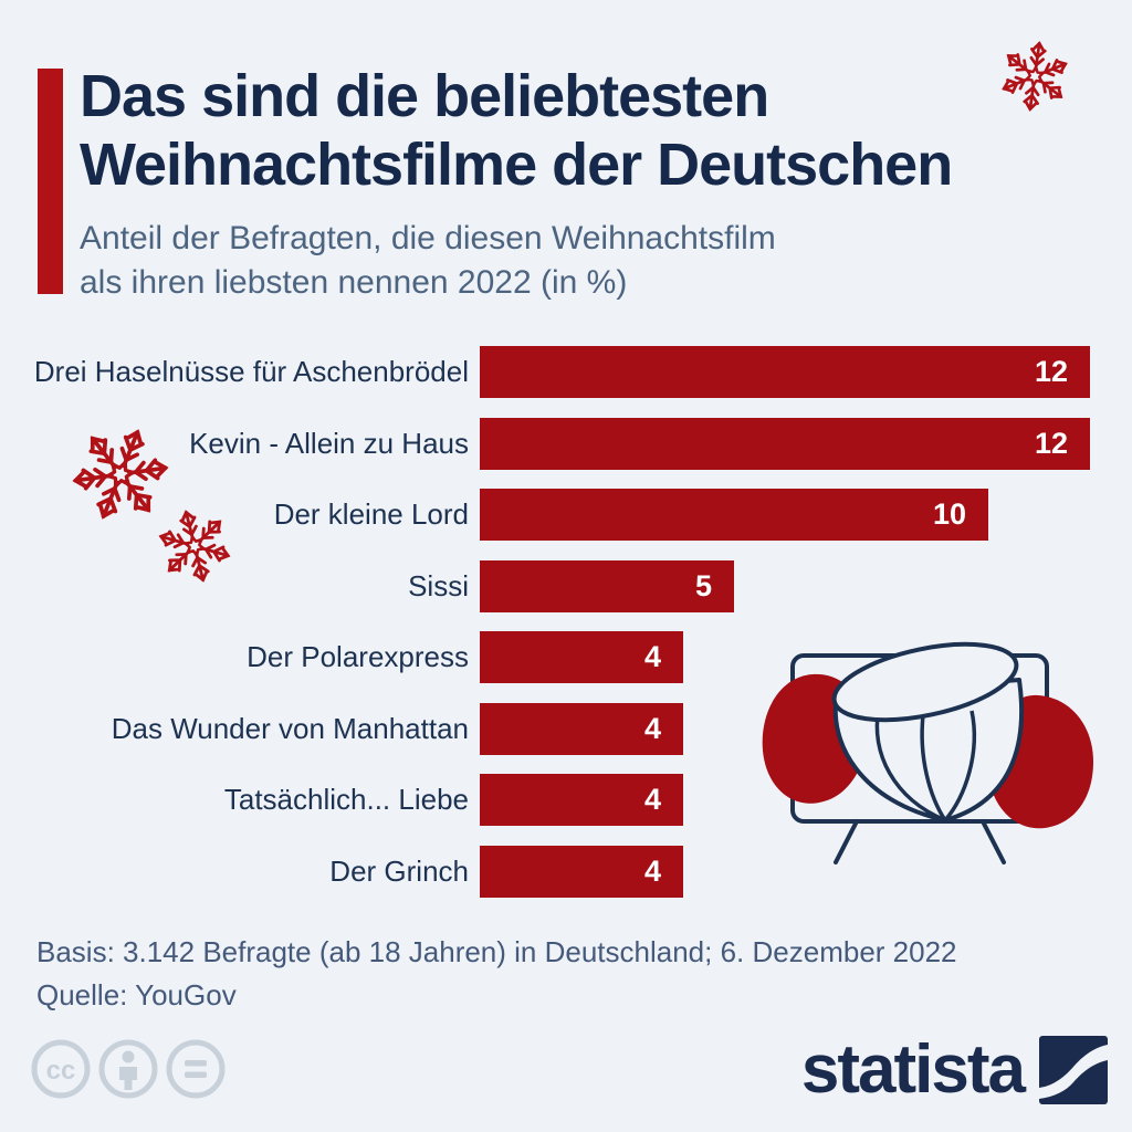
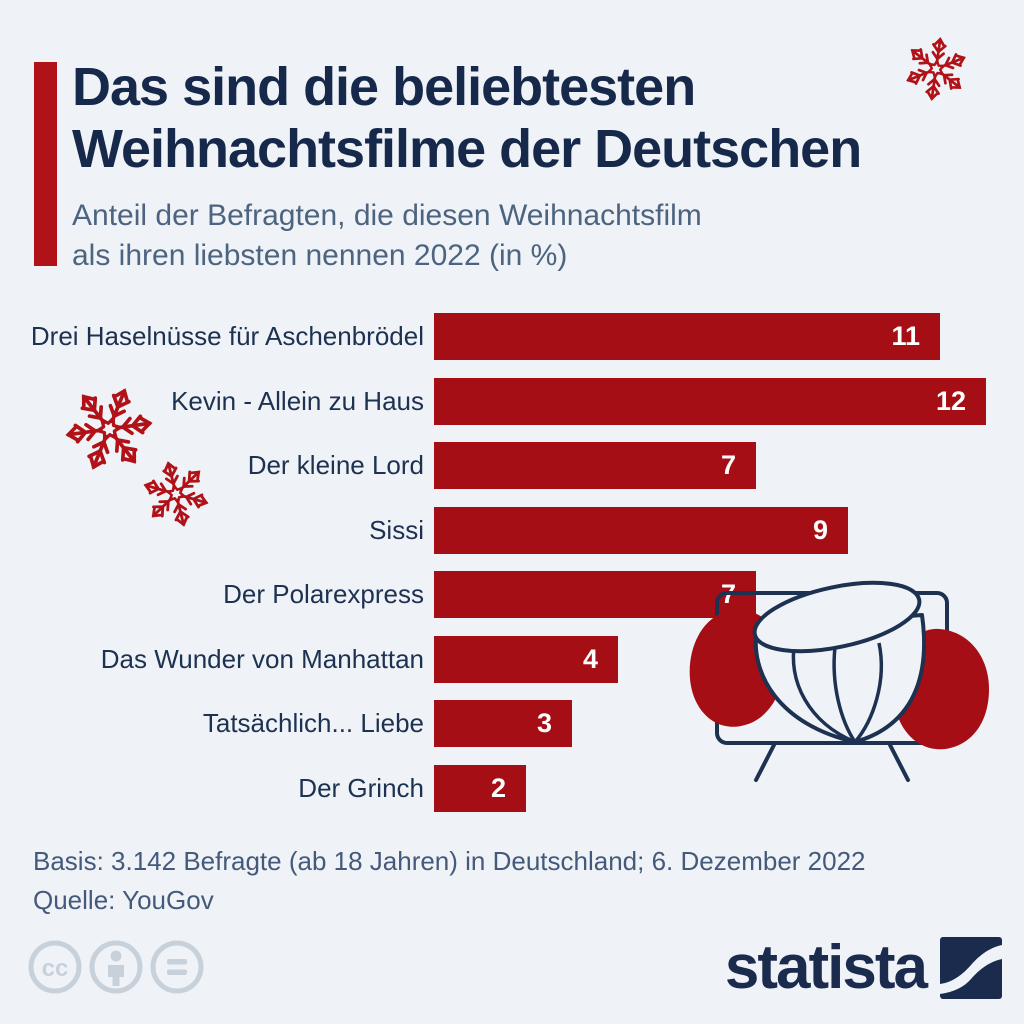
Drei Haselnüsse für Aschenbrödel: 12 -> 11
Der kleine Lord: 10 -> 7
Sissi: 5 -> 9
Der Polarexpress: 4 -> 7
Tatsächlich... Liebe: 4 -> 3
Der Grinch: 4 -> 2
